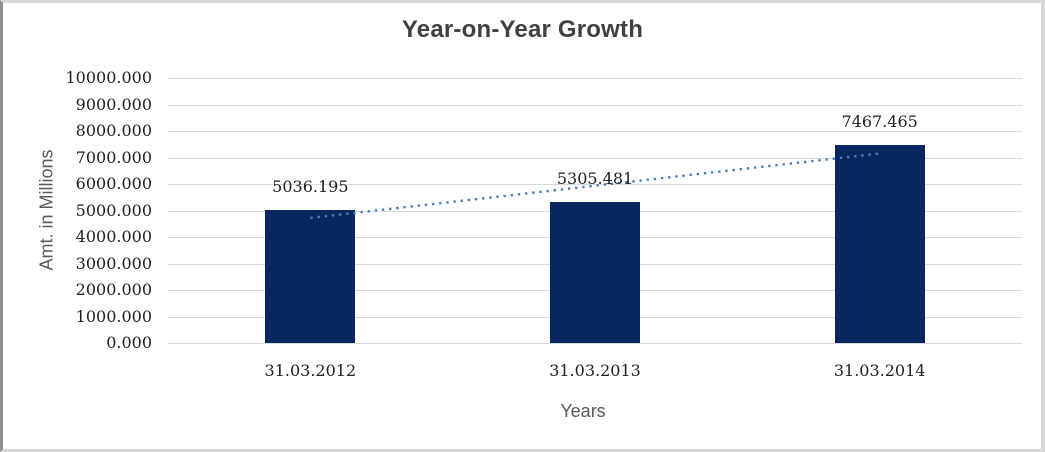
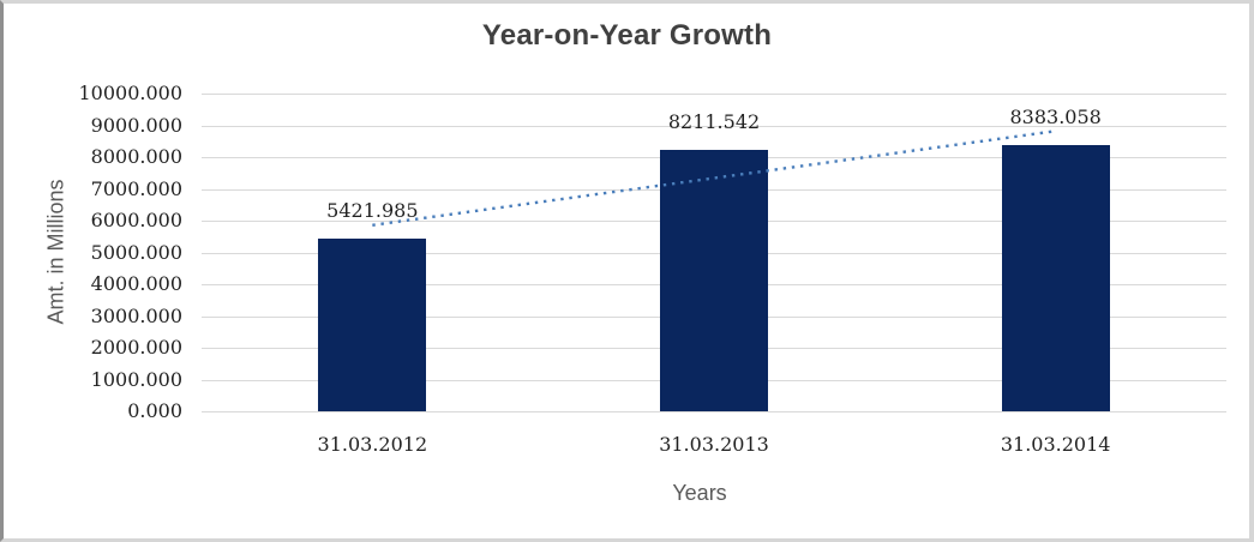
31.03.2012: 5036.195 -> 5421.985
31.03.2013: 5305.481 -> 8211.542
31.03.2014: 7467.465 -> 8383.058
